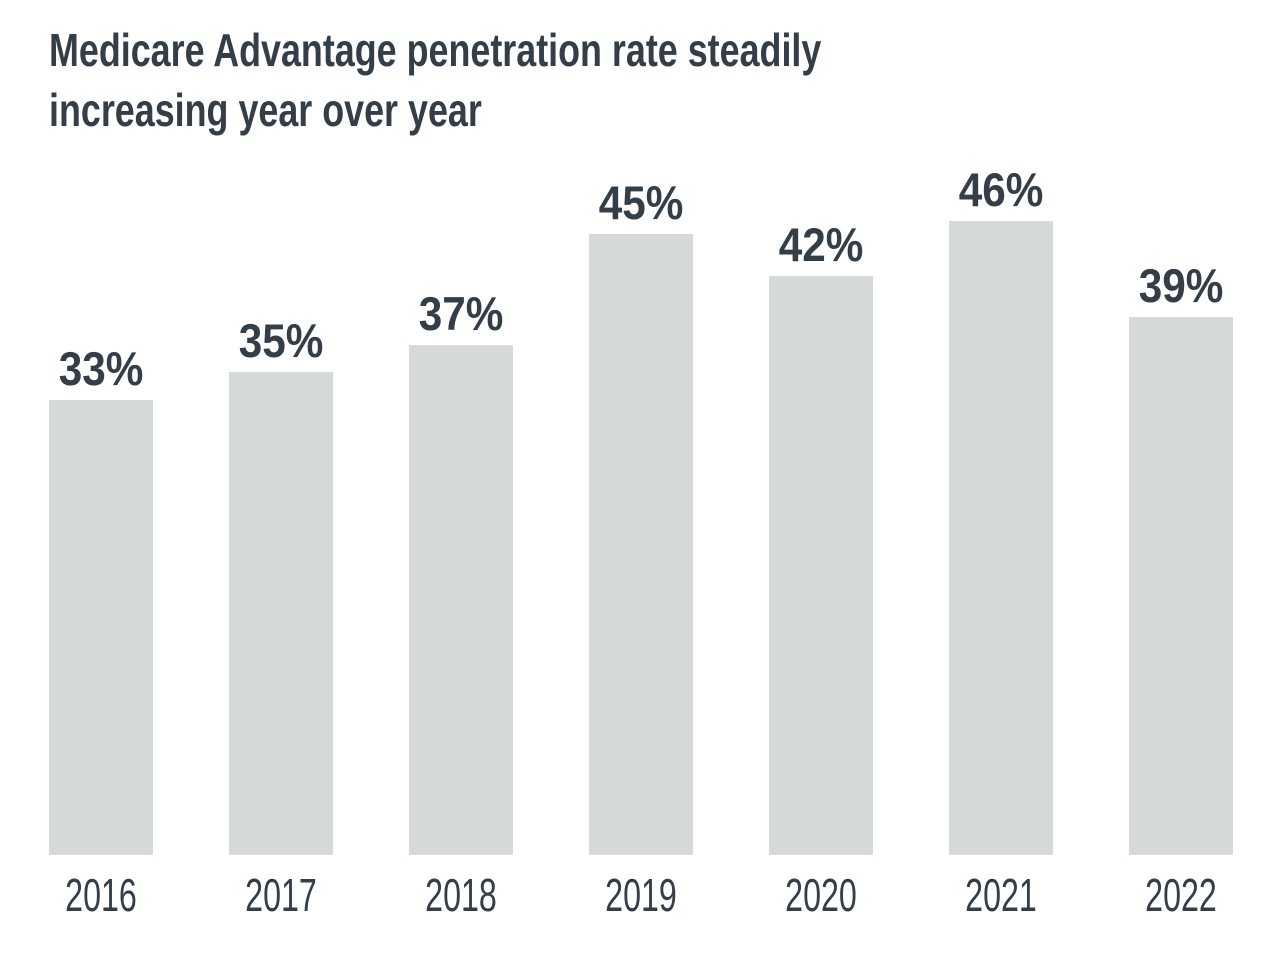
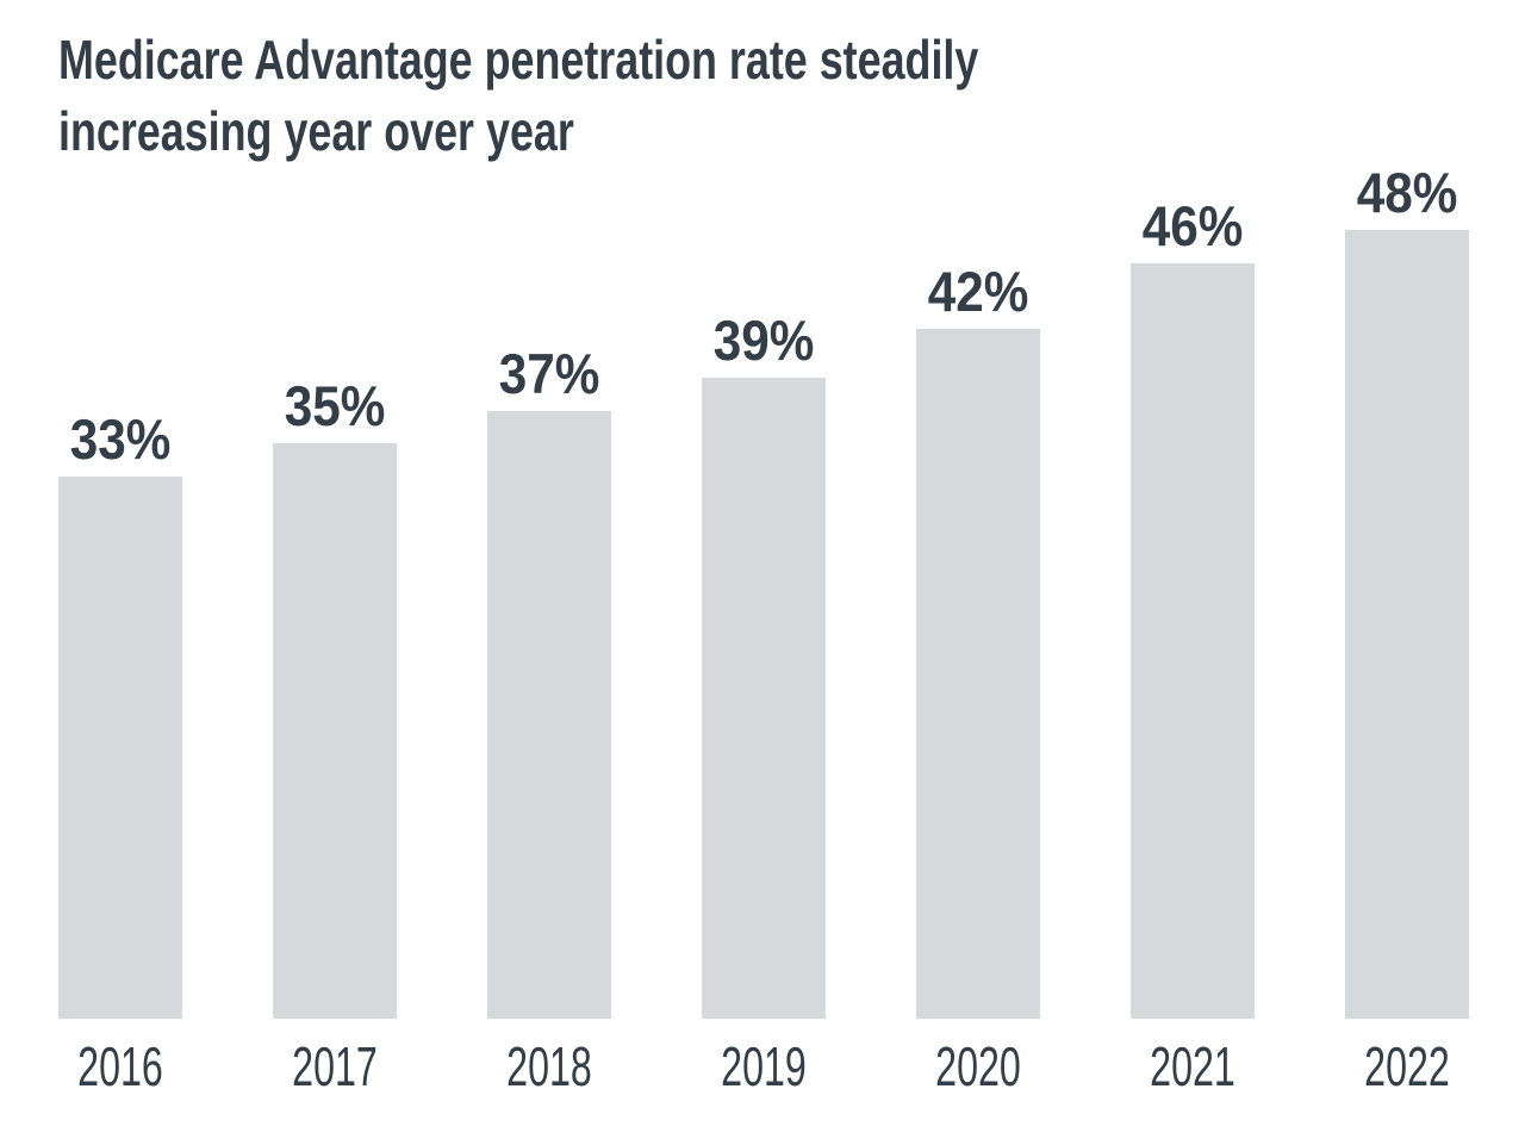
2019: 45% -> 39%
2022: 39% -> 48%
